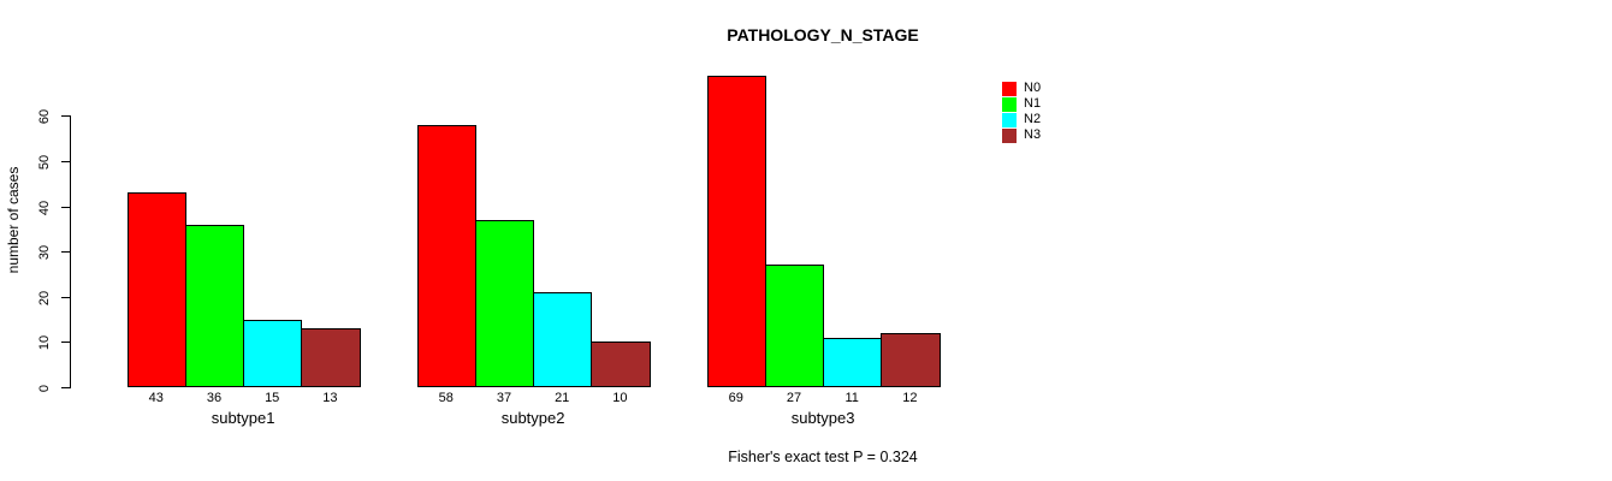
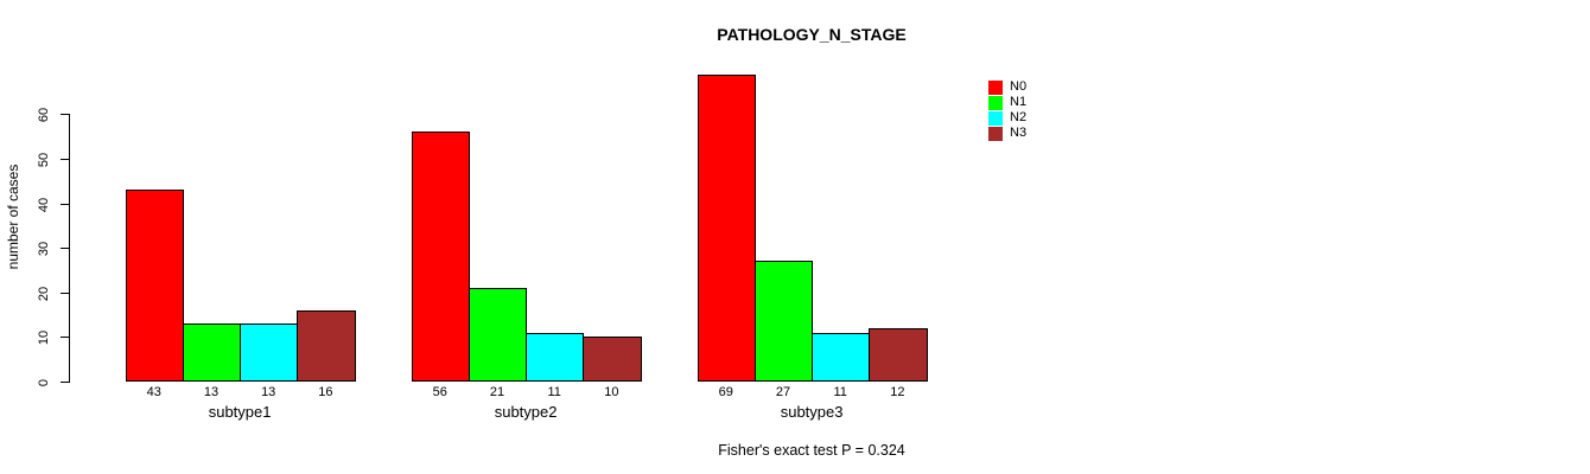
N1/subtype1: 36 -> 13
N2/subtype1: 15 -> 13
N3/subtype1: 13 -> 16
N0/subtype2: 58 -> 56
N1/subtype2: 37 -> 21
N2/subtype2: 21 -> 11
